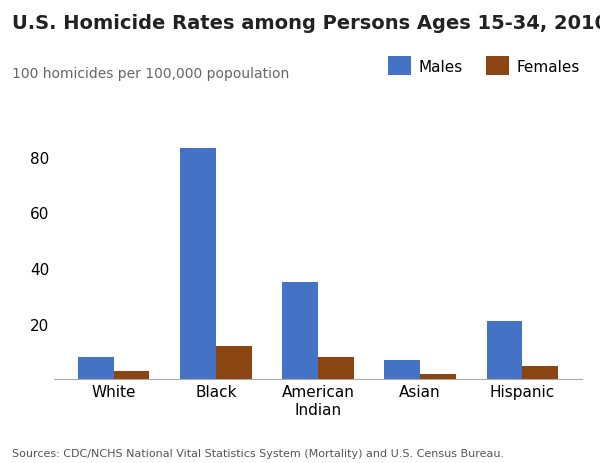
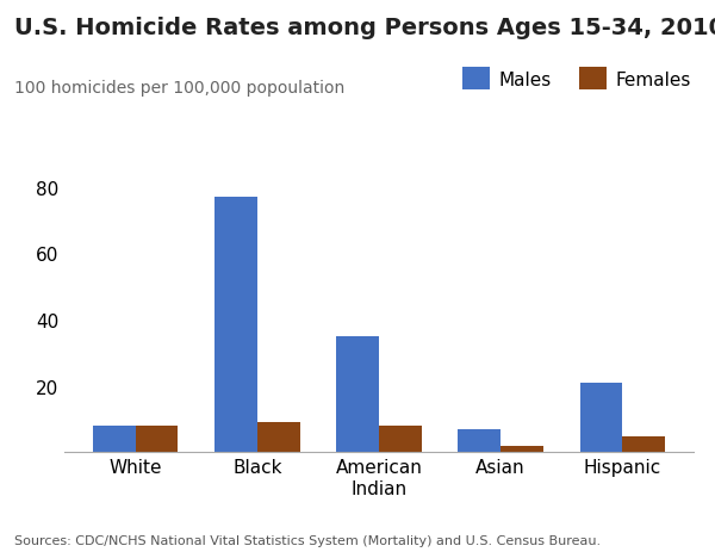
Females/White: 3 -> 8
Males/Black: 83 -> 77
Females/Black: 12 -> 9
